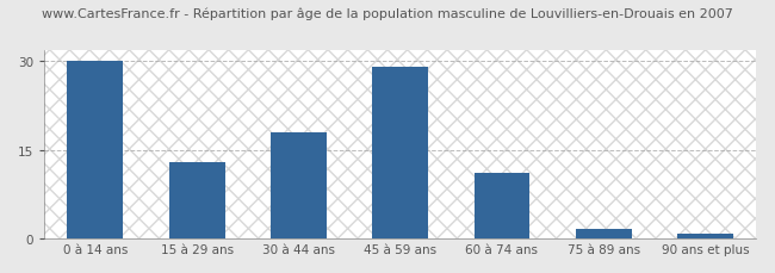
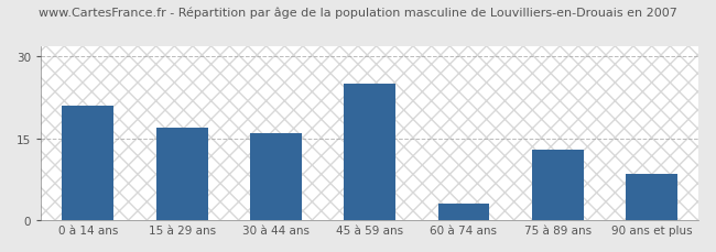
0 à 14 ans: 30.0 -> 21.0
15 à 29 ans: 13.0 -> 17.0
30 à 44 ans: 18.0 -> 16.0
45 à 59 ans: 29.0 -> 25.0
60 à 74 ans: 11.0 -> 3.0
75 à 89 ans: 1.5 -> 13.0
90 ans et plus: 0.8 -> 8.5
